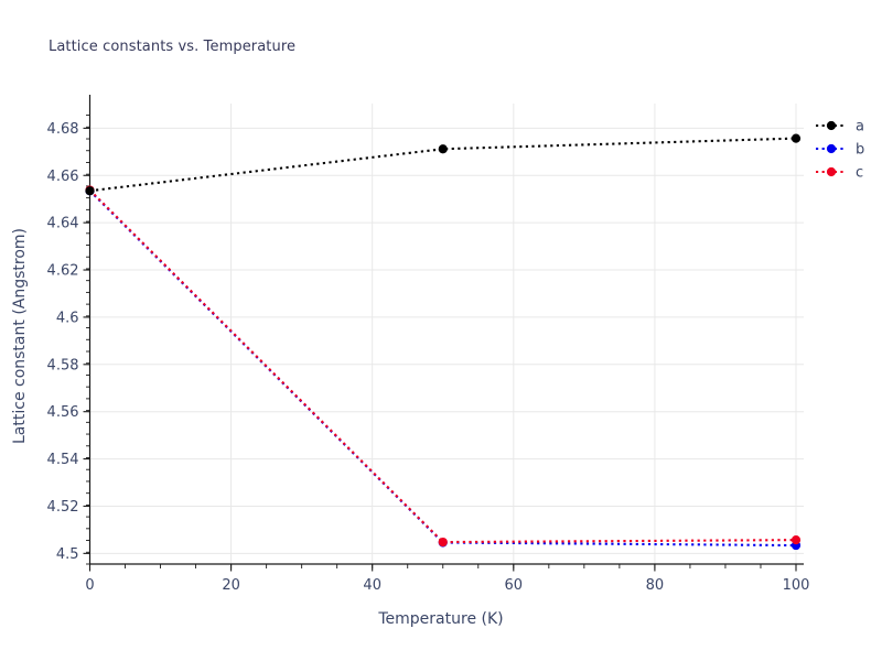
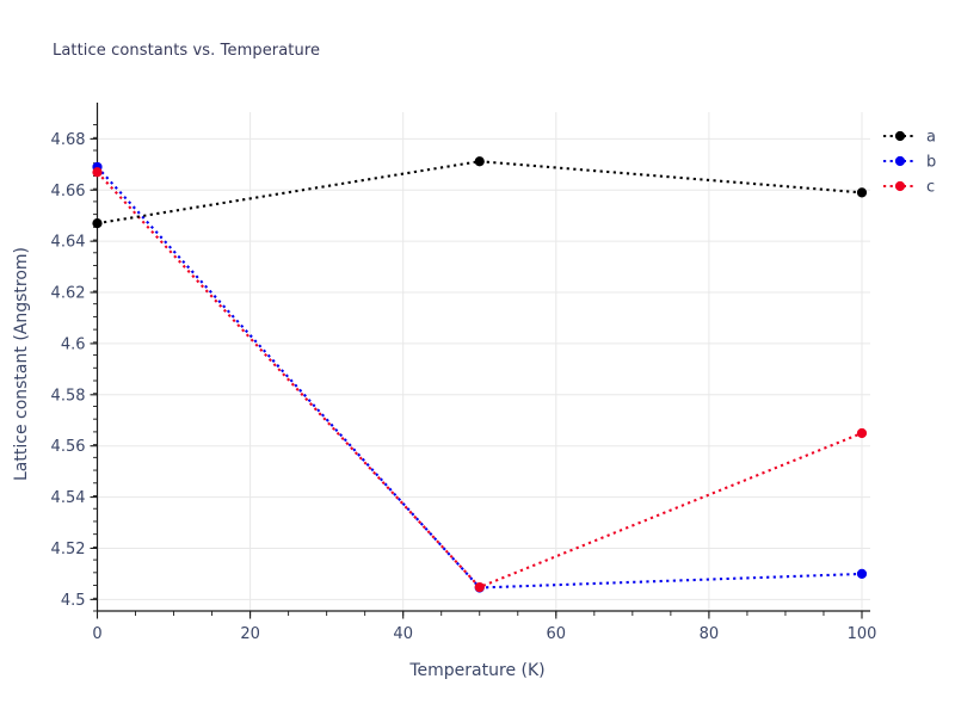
a/0: 4.654 -> 4.647
b/0: 4.654 -> 4.669
c/0: 4.654 -> 4.667
a/100: 4.676 -> 4.659
b/100: 4.503 -> 4.510
c/100: 4.506 -> 4.565
